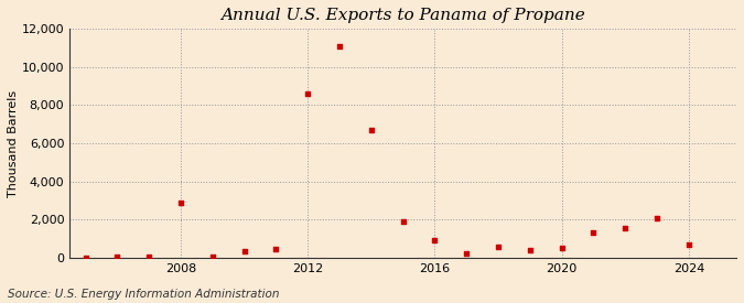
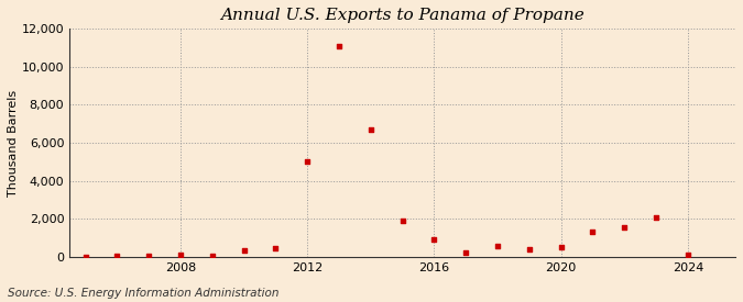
2008: 2,900 -> 100
2012: 8,600 -> 5,000
2024: 700 -> 100
